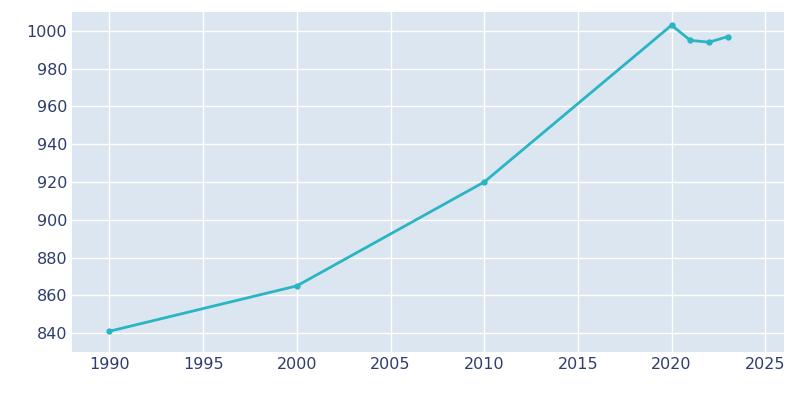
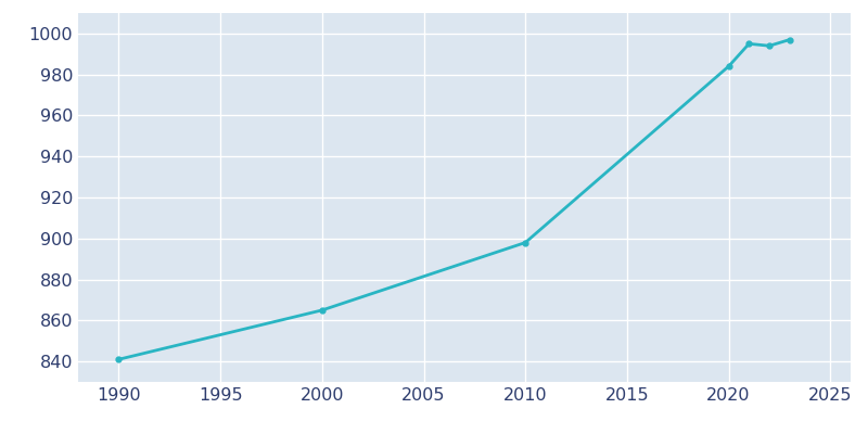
2010: 920 -> 898
2020: 1003 -> 984
